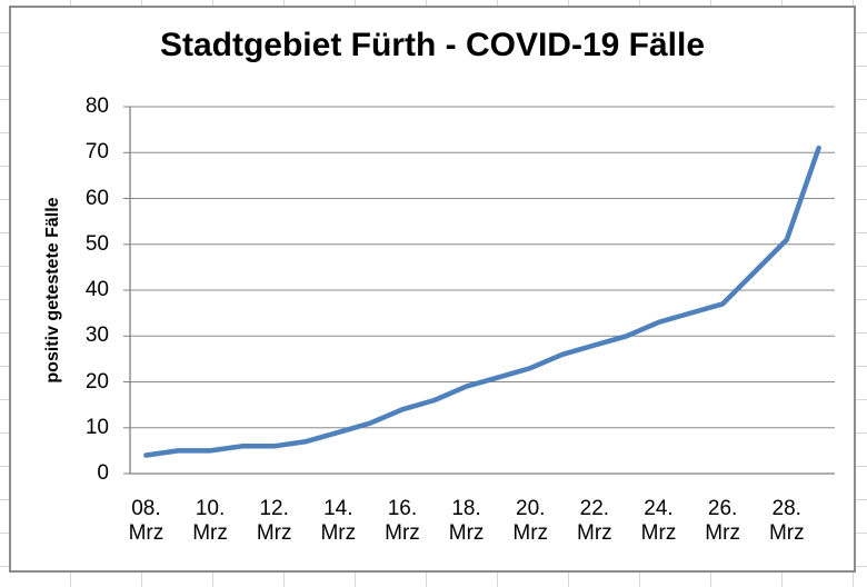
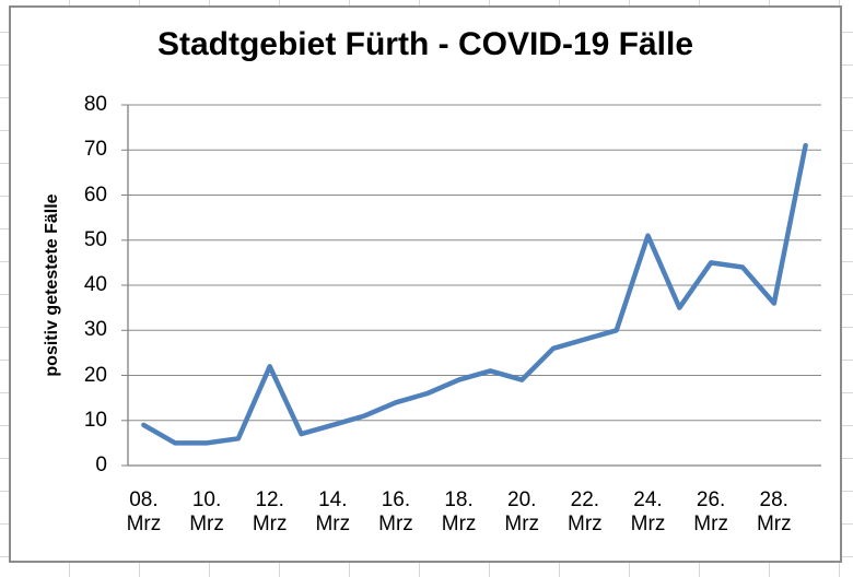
08. Mrz: 4 -> 9
12. Mrz: 6 -> 22
20. Mrz: 23 -> 19
24. Mrz: 33 -> 51
26. Mrz: 37 -> 45
28. Mrz: 51 -> 36
